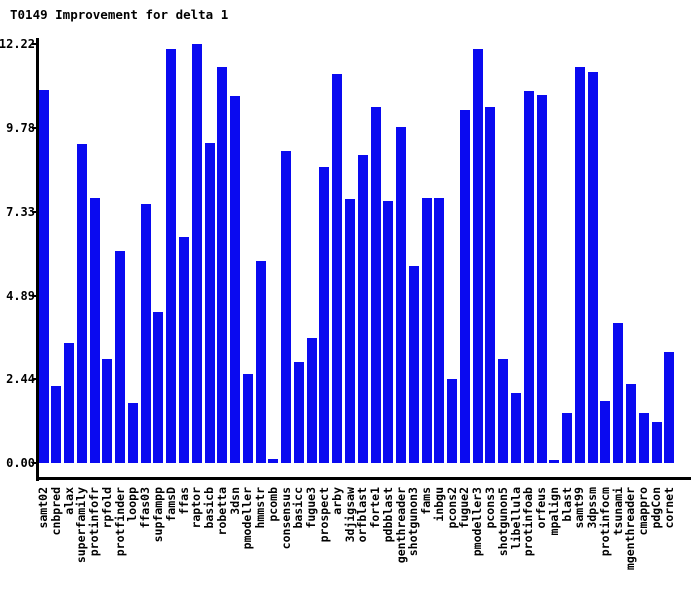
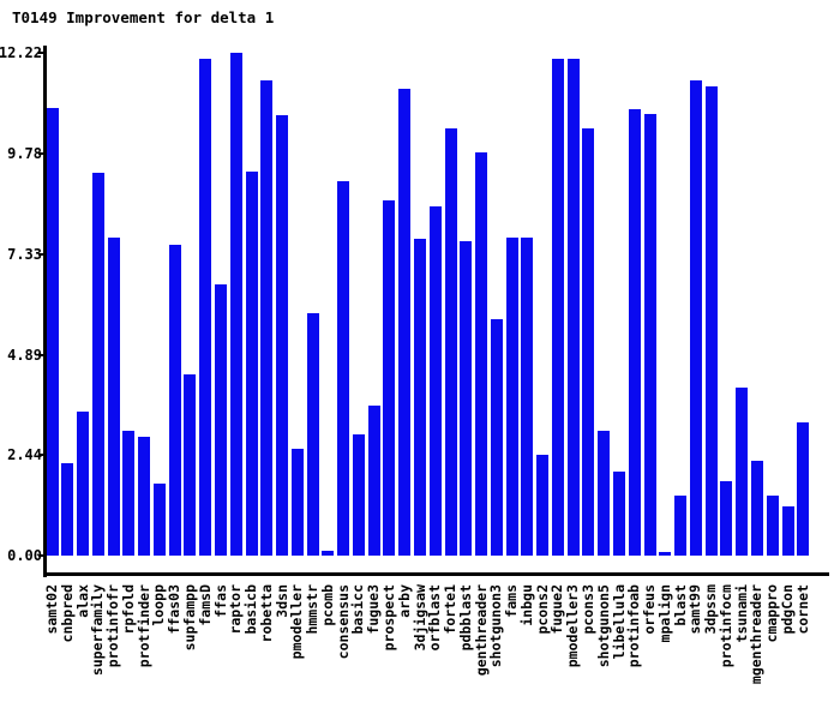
protfinder: 6.2 -> 2.9
orfblast: 9.0 -> 8.5
fugue2: 10.3 -> 12.1
